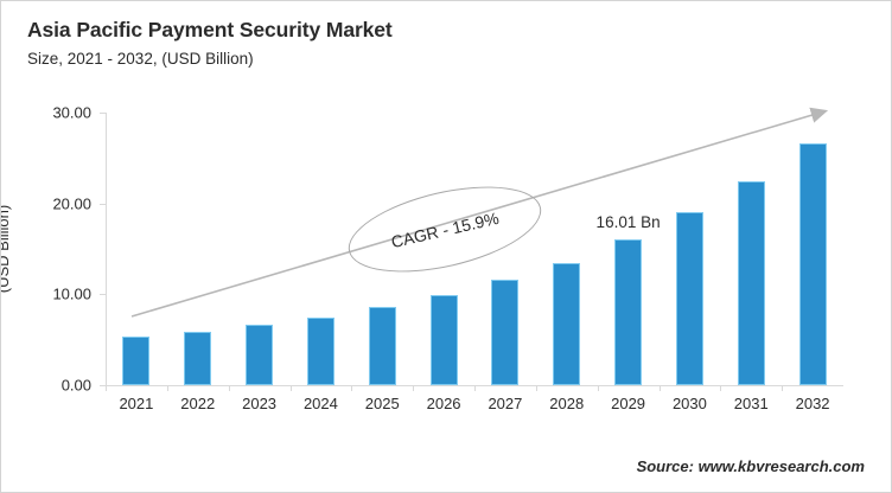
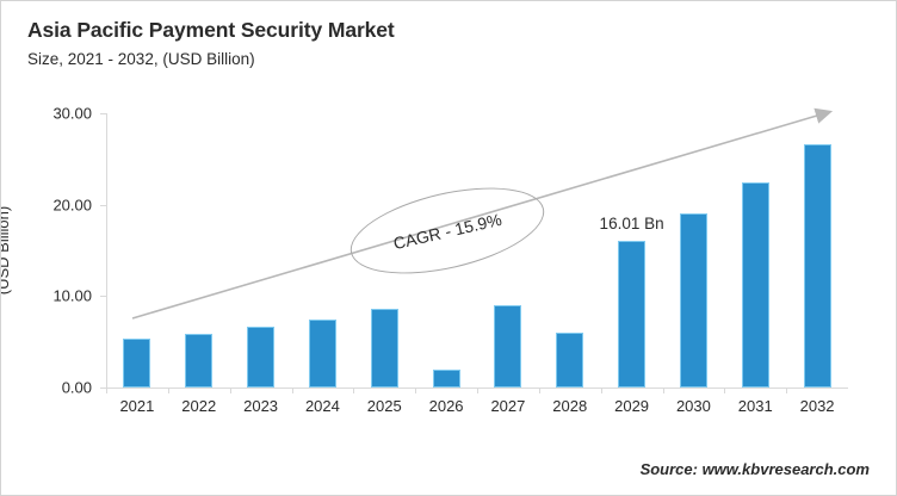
2026: 10 -> 2
2027: 12 -> 9
2028: 14 -> 6
